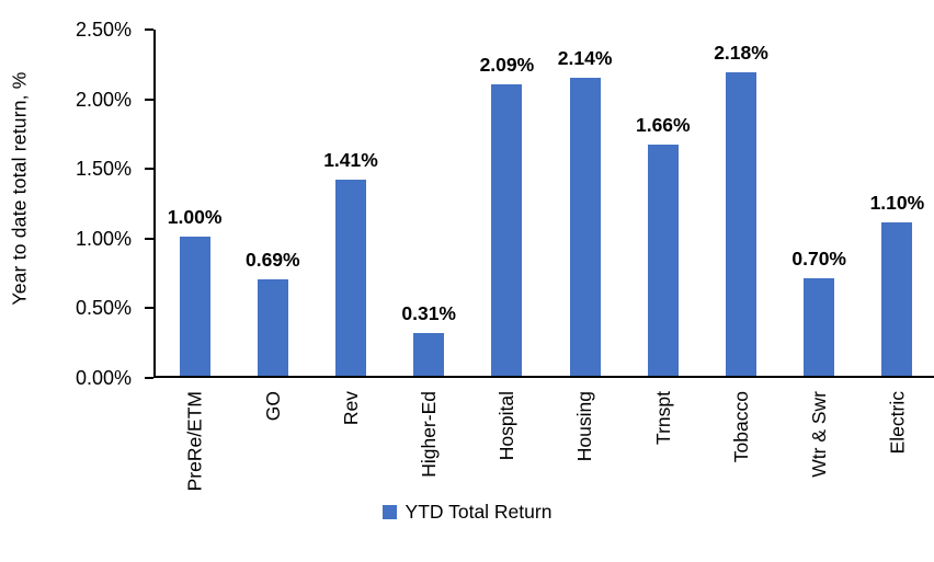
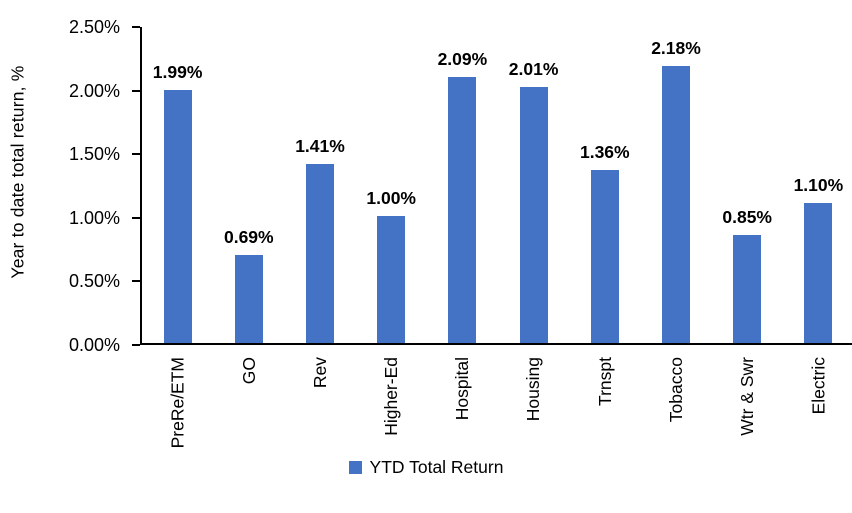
PreRe/ETM: 1.00% -> 1.99%
Higher-Ed: 0.31% -> 1.00%
Housing: 2.14% -> 2.01%
Trnspt: 1.66% -> 1.36%
Wtr & Swr: 0.70% -> 0.85%
